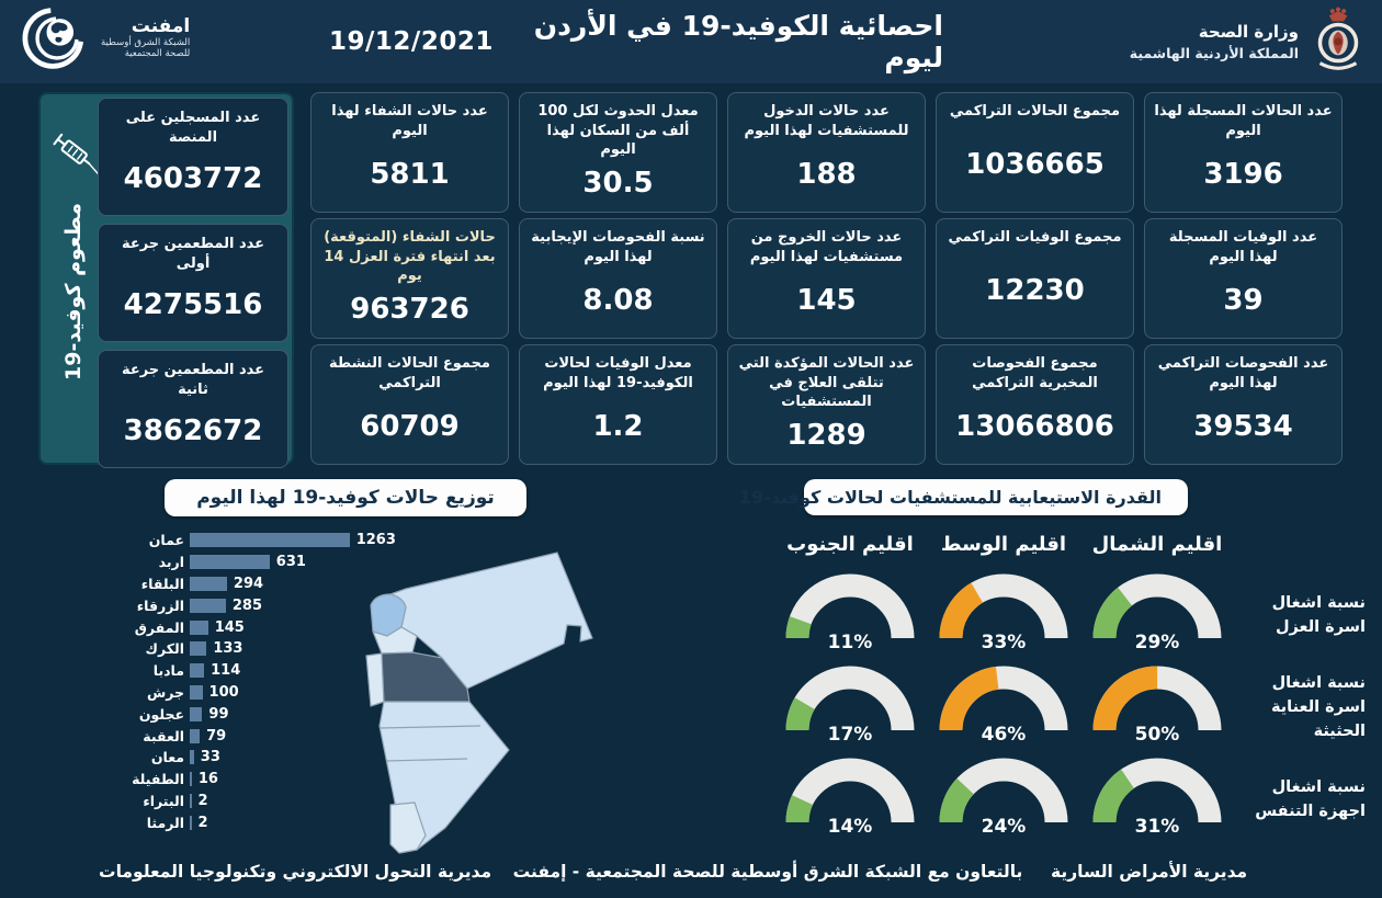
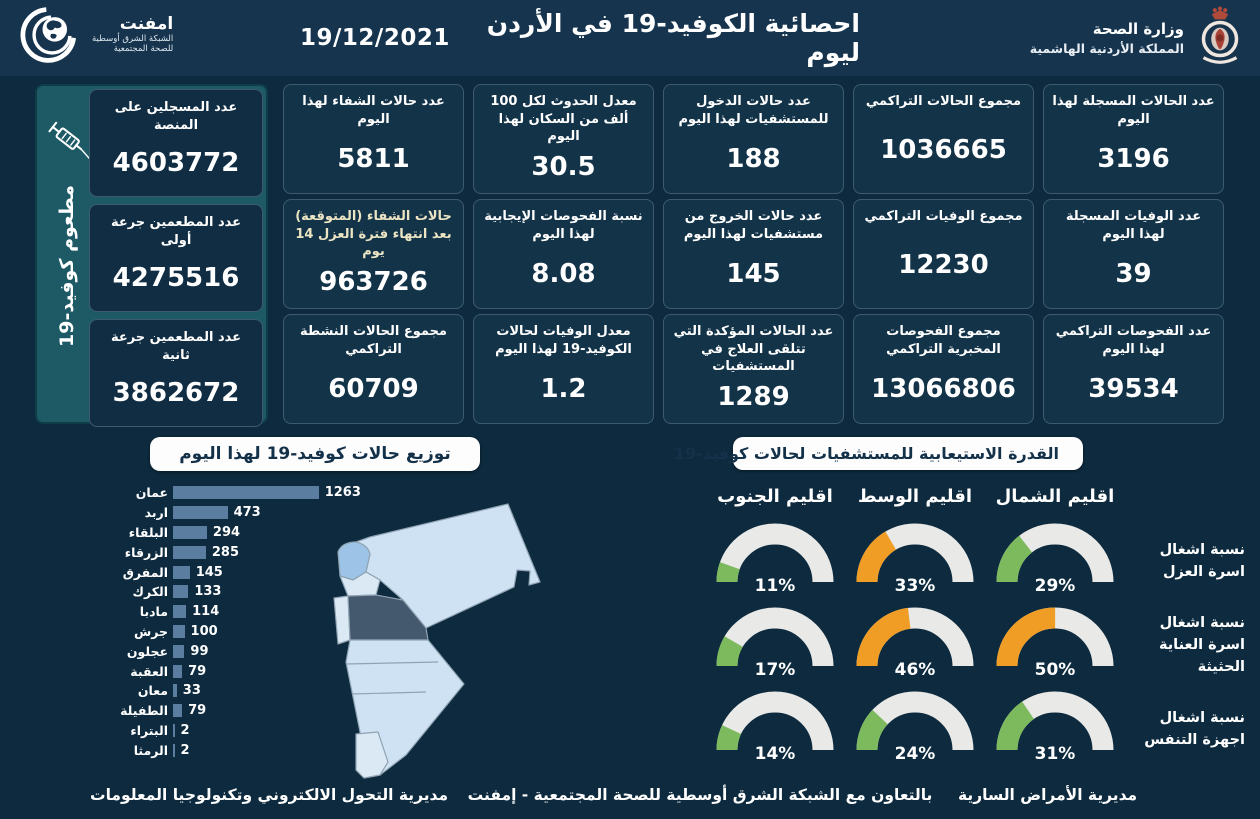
توزيع حالات كوفيد-19 لهذا اليوم/اربد: 631 -> 473
توزيع حالات كوفيد-19 لهذا اليوم/الطفيلة: 16 -> 79
